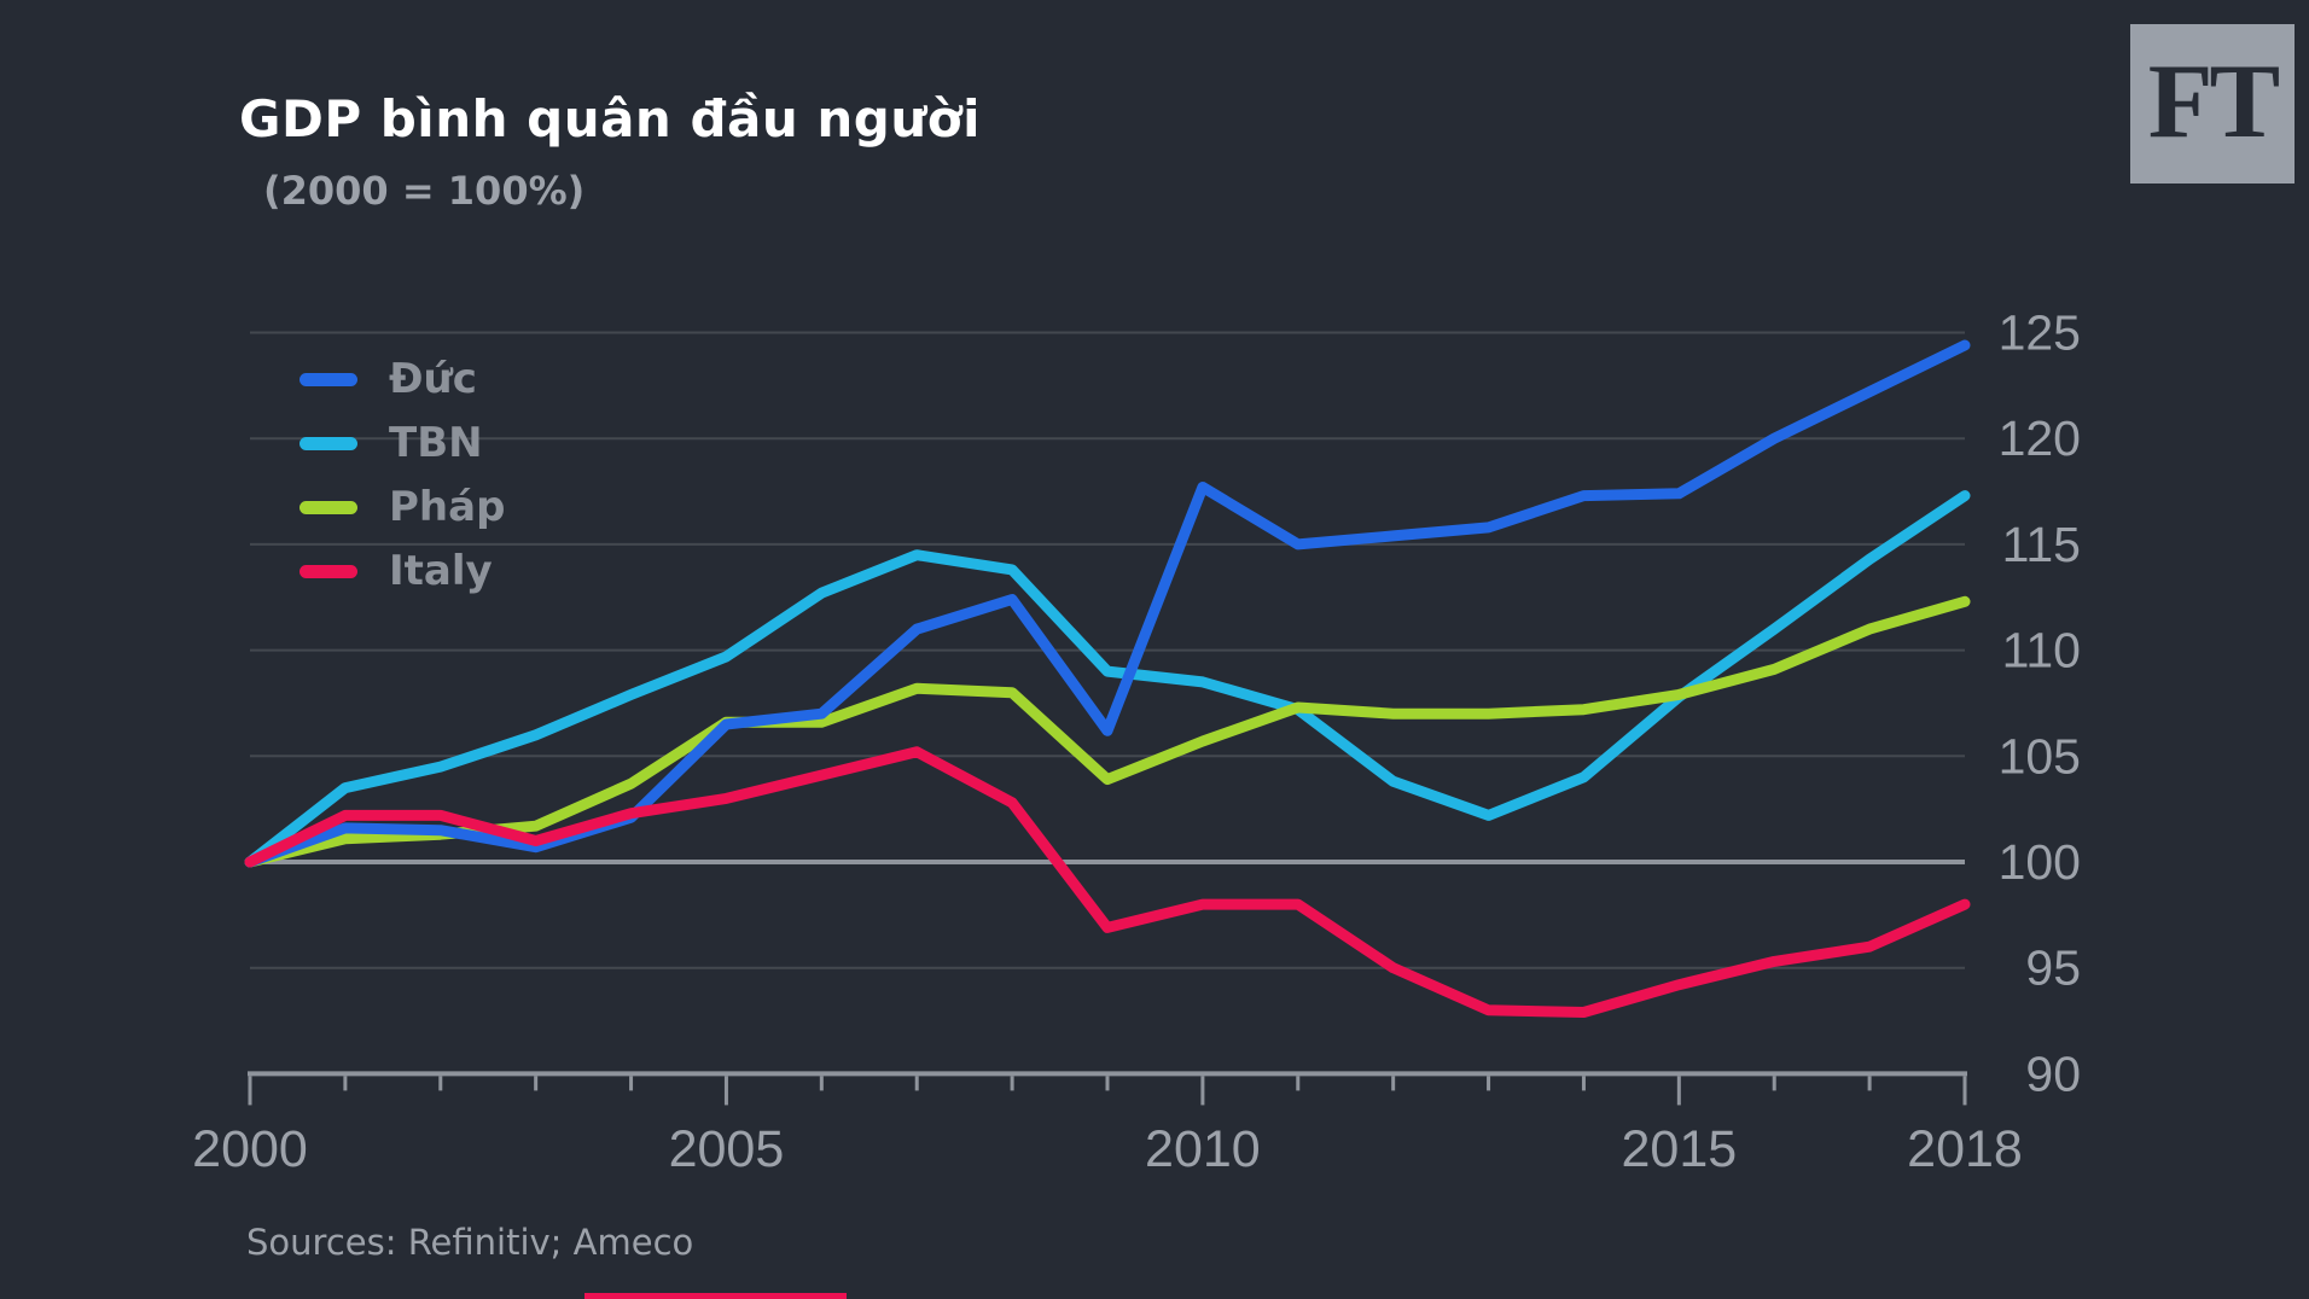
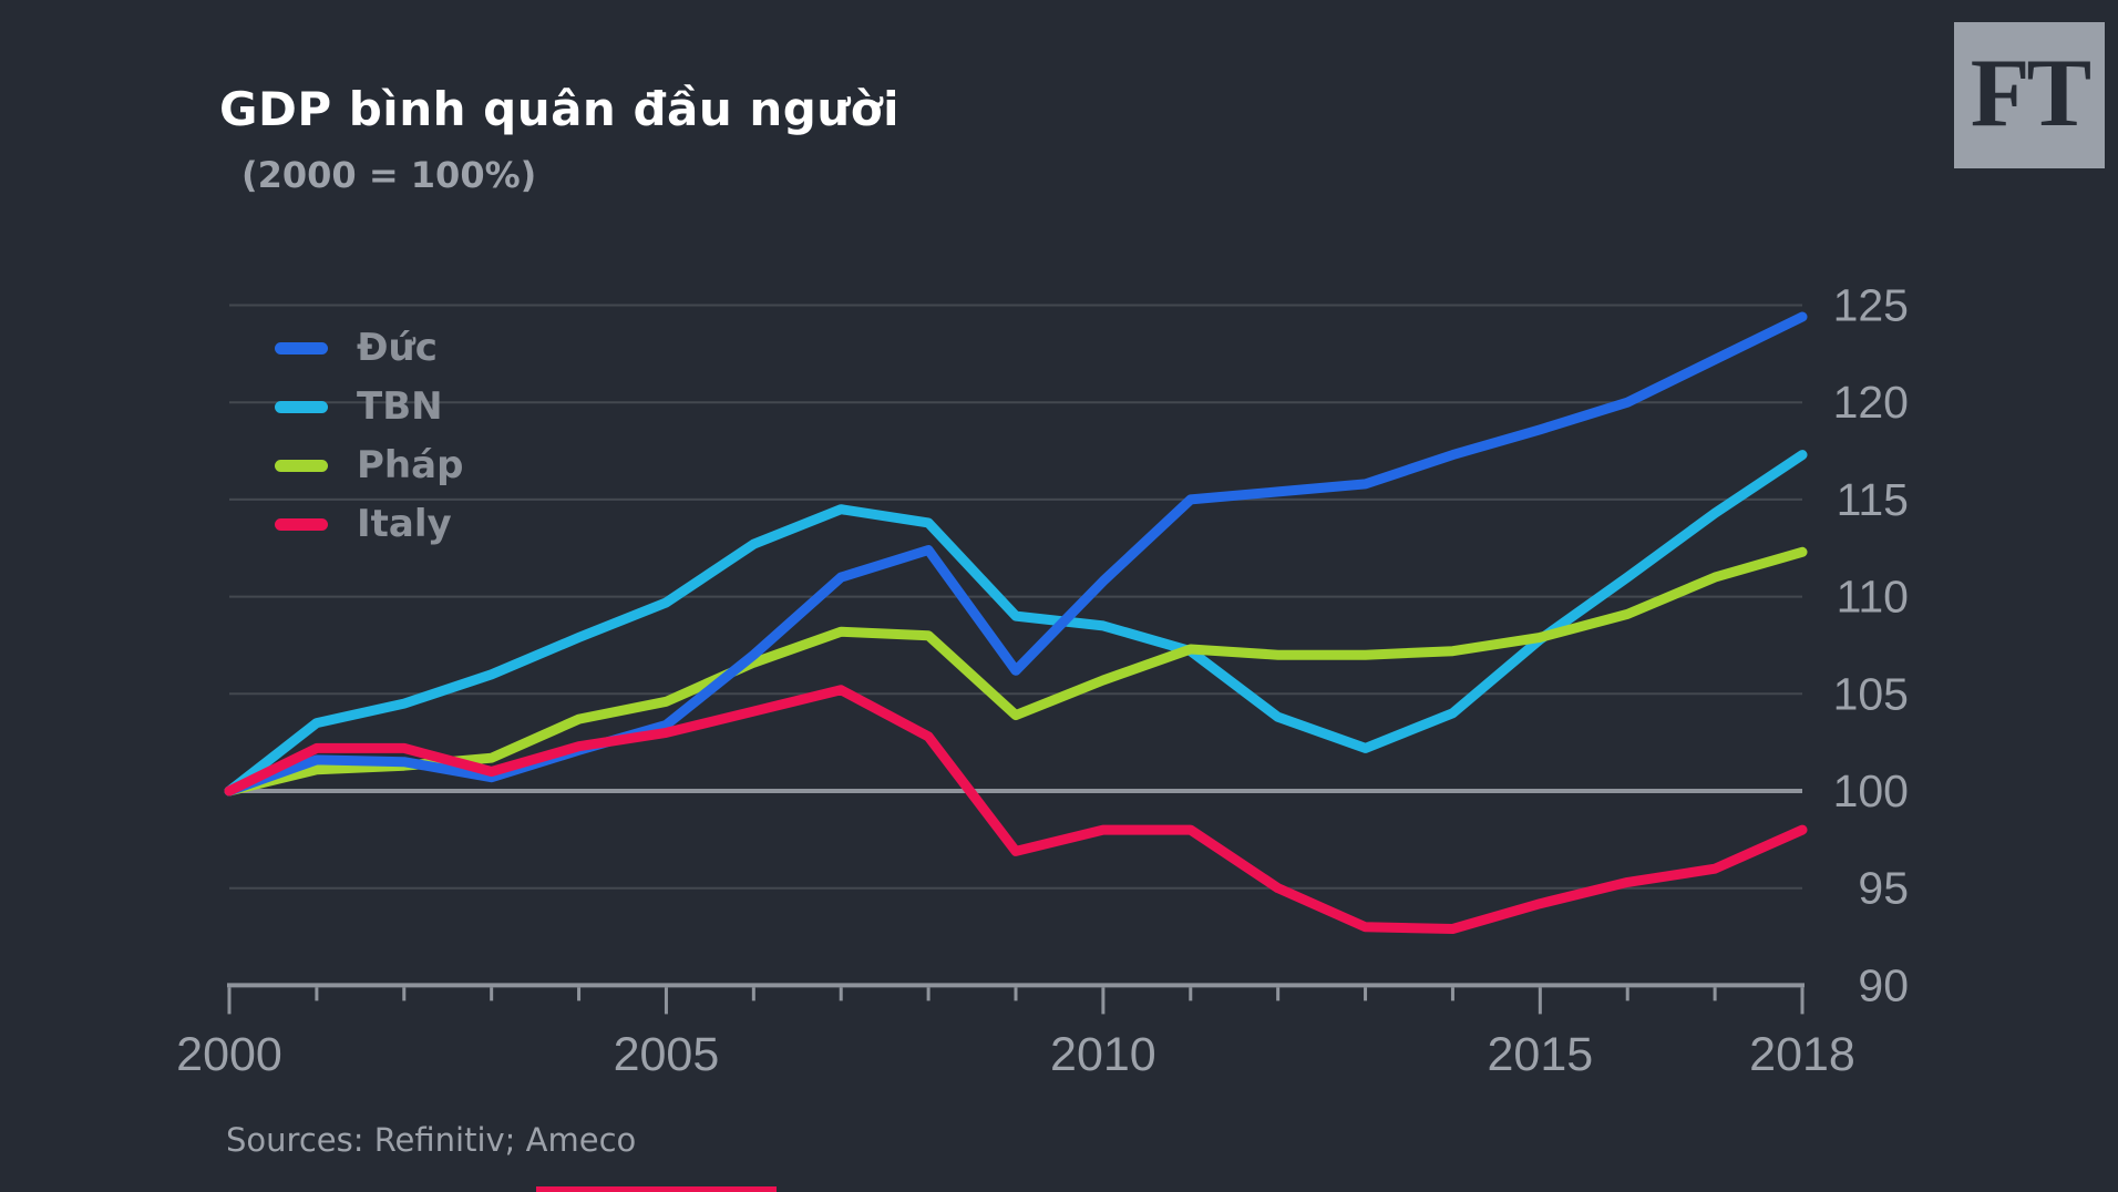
Pháp/2005: 106.6 -> 104.6
Đức/2005: 106.5 -> 103.4
Đức/2010: 117.7 -> 110.8
Đức/2015: 117.4 -> 118.6
